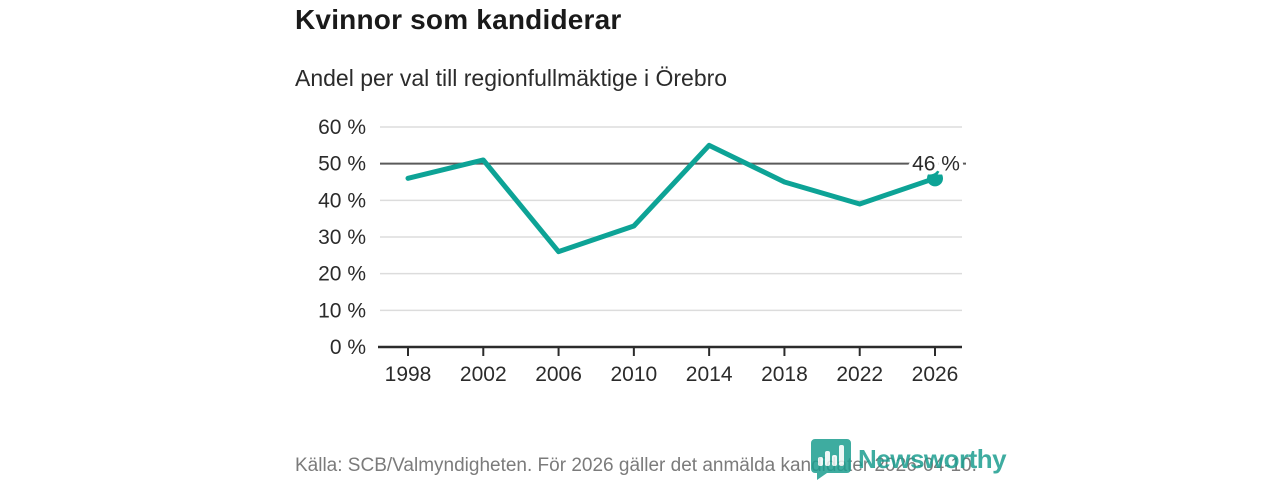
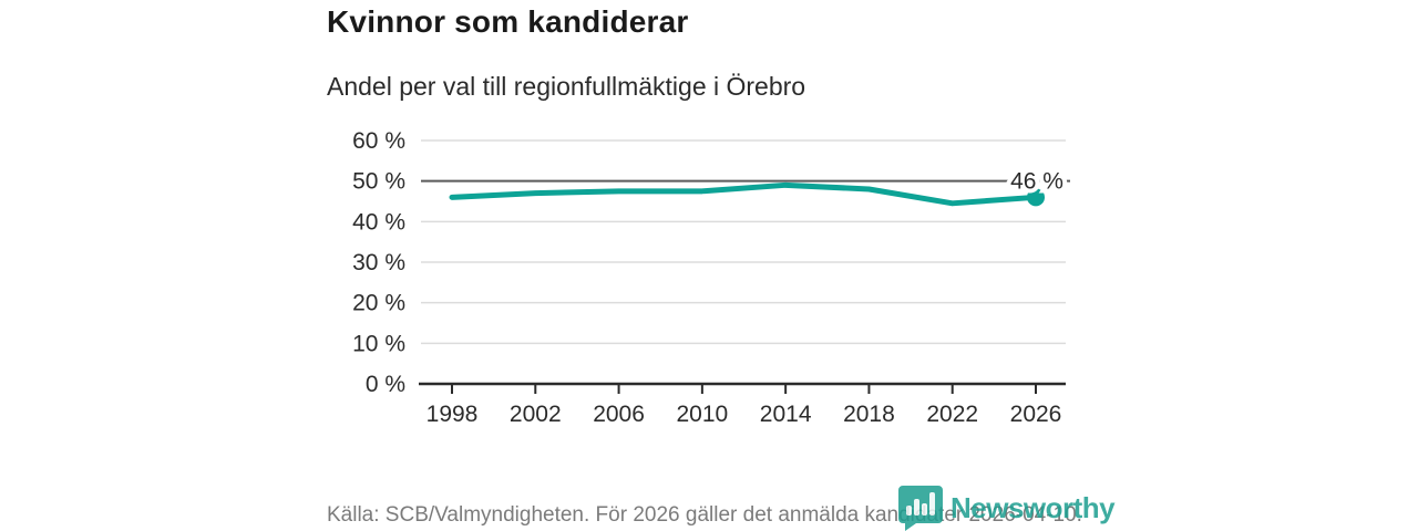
2002: 51% -> 47%
2006: 26% -> 48%
2010: 33% -> 48%
2014: 55% -> 49%
2018: 45% -> 48%
2022: 39% -> 44%
